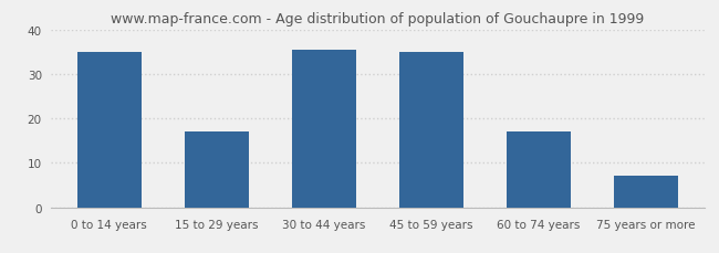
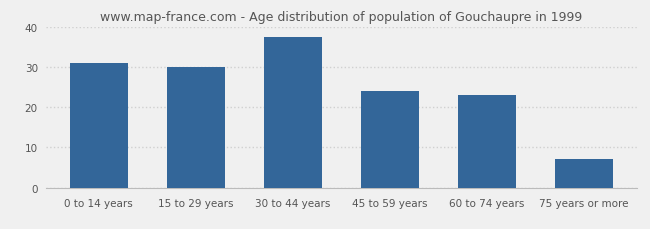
0 to 14 years: 35.0 -> 31.0
15 to 29 years: 17.0 -> 30.0
30 to 44 years: 35.5 -> 37.5
45 to 59 years: 35.0 -> 24.0
60 to 74 years: 17.0 -> 23.0
